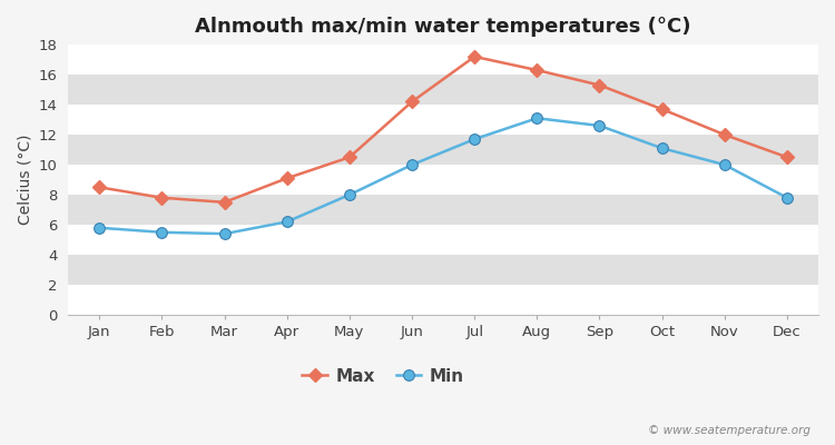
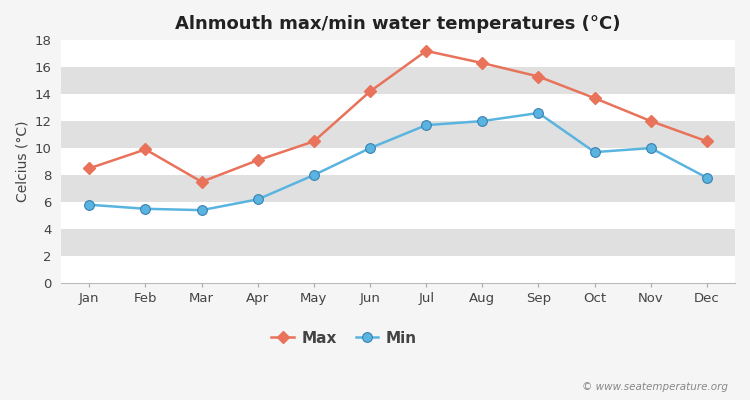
Max/Feb: 7.8 -> 9.9
Min/Aug: 13.1 -> 12.0
Min/Oct: 11.1 -> 9.7
